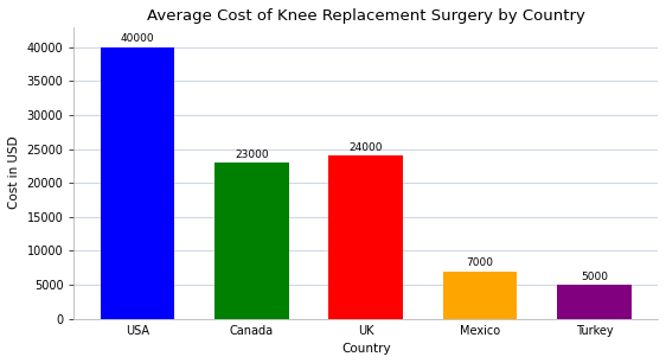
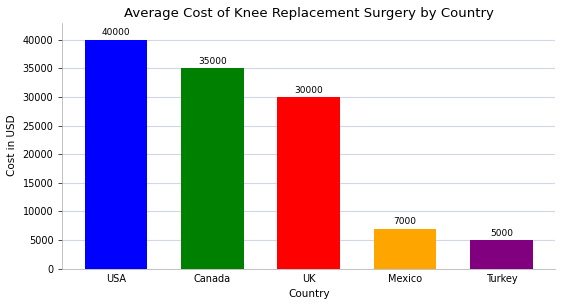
Canada: 23000 -> 35000
UK: 24000 -> 30000
